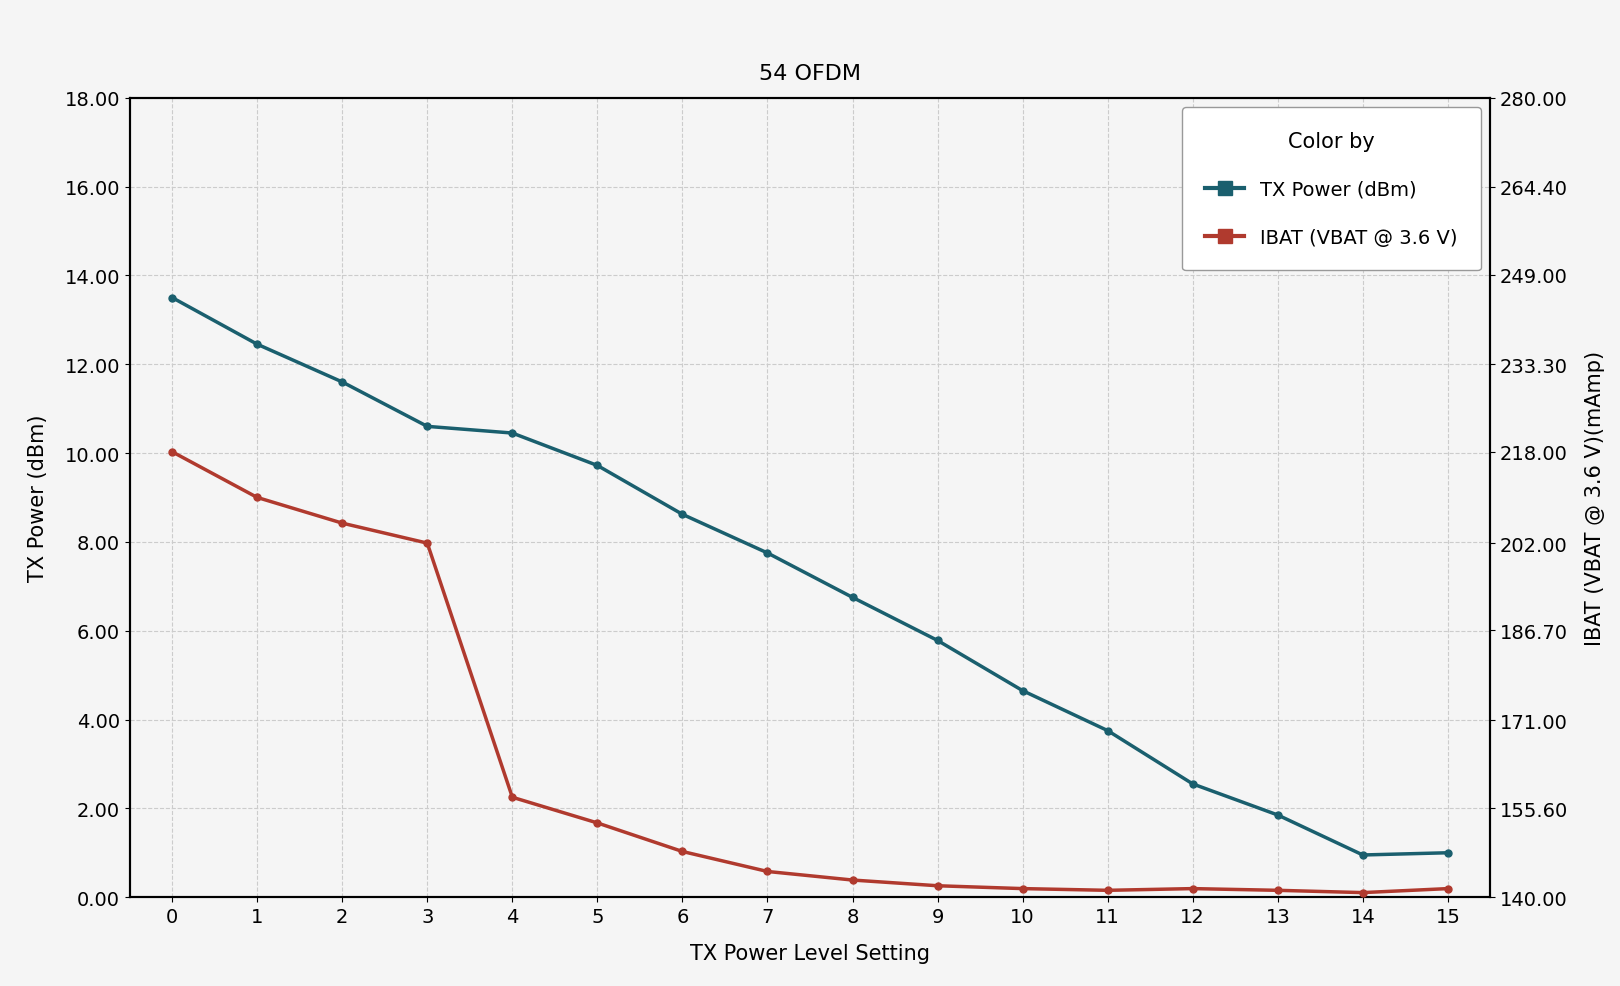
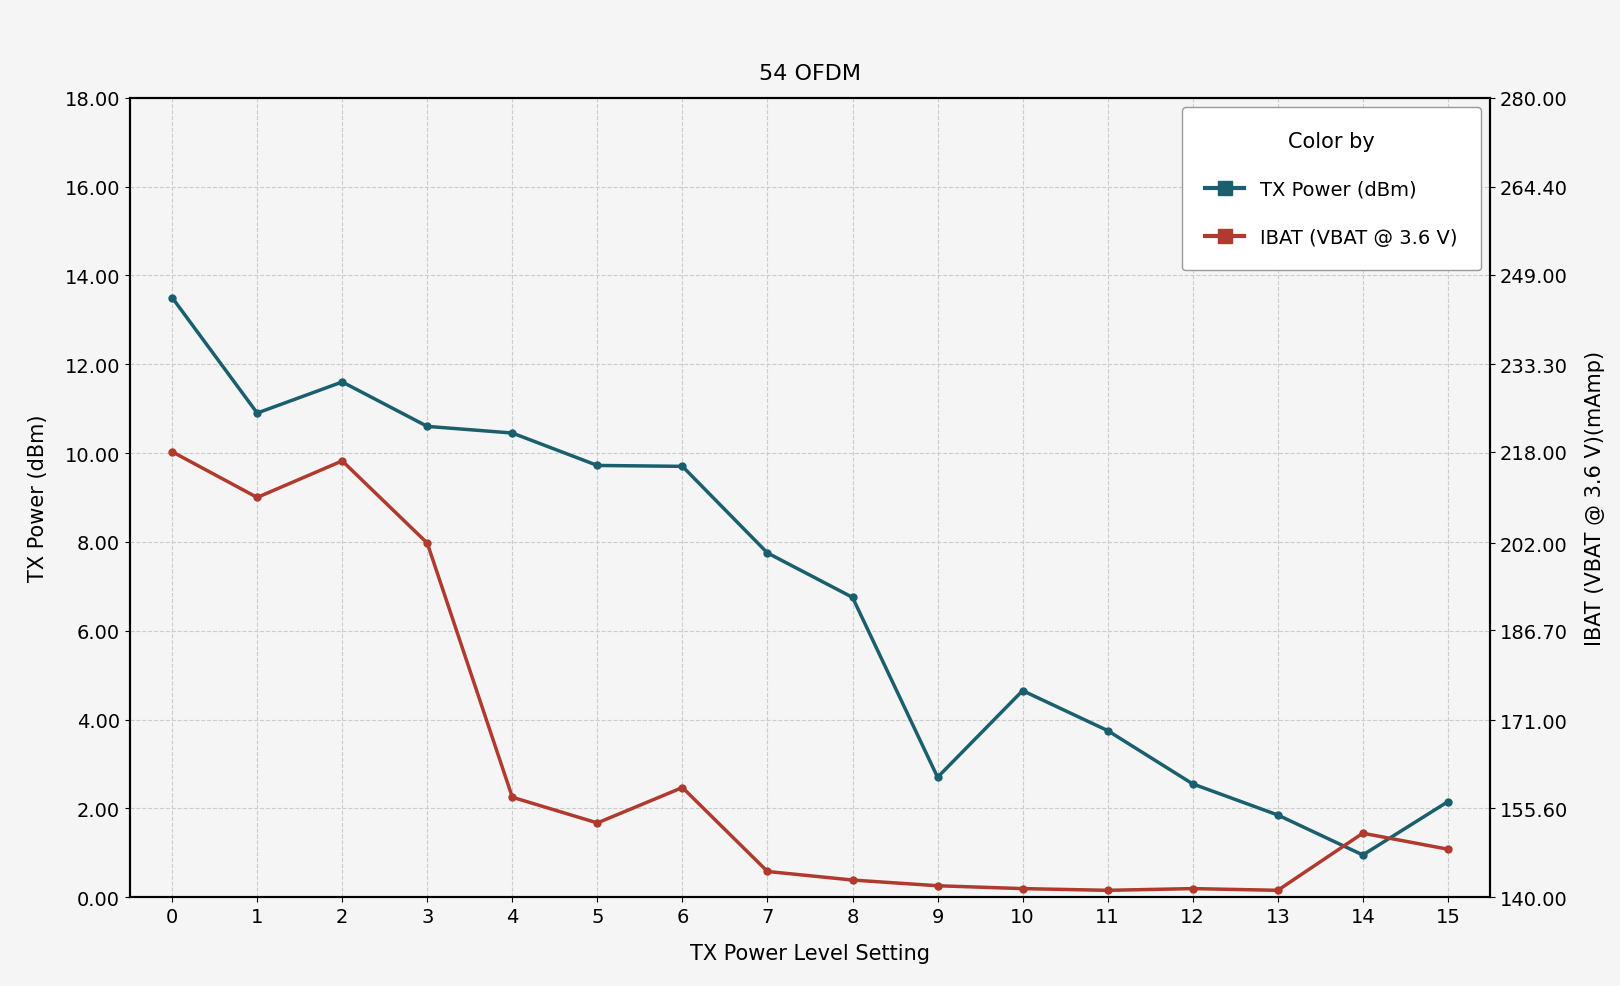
TX Power (dBm)/1: 12.45 -> 10.90
IBAT (VBAT @ 3.6 V)/2: 205.5 -> 216.4
TX Power (dBm)/6: 8.62 -> 9.70
IBAT (VBAT @ 3.6 V)/6: 148.0 -> 159.2
TX Power (dBm)/9: 5.78 -> 2.70
IBAT (VBAT @ 3.6 V)/14: 140.8 -> 151.2
TX Power (dBm)/15: 1.00 -> 2.15
IBAT (VBAT @ 3.6 V)/15: 141.5 -> 148.4
